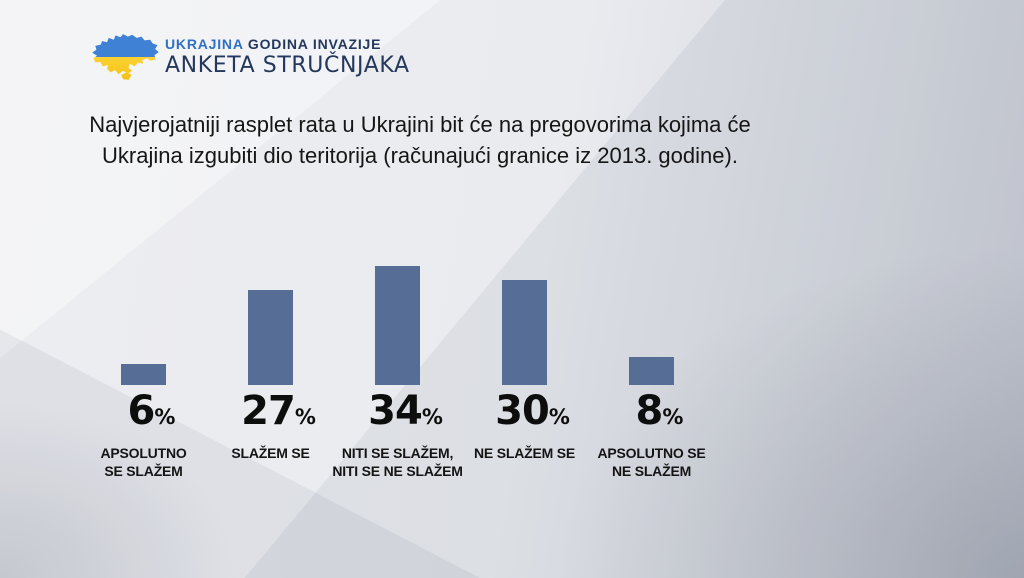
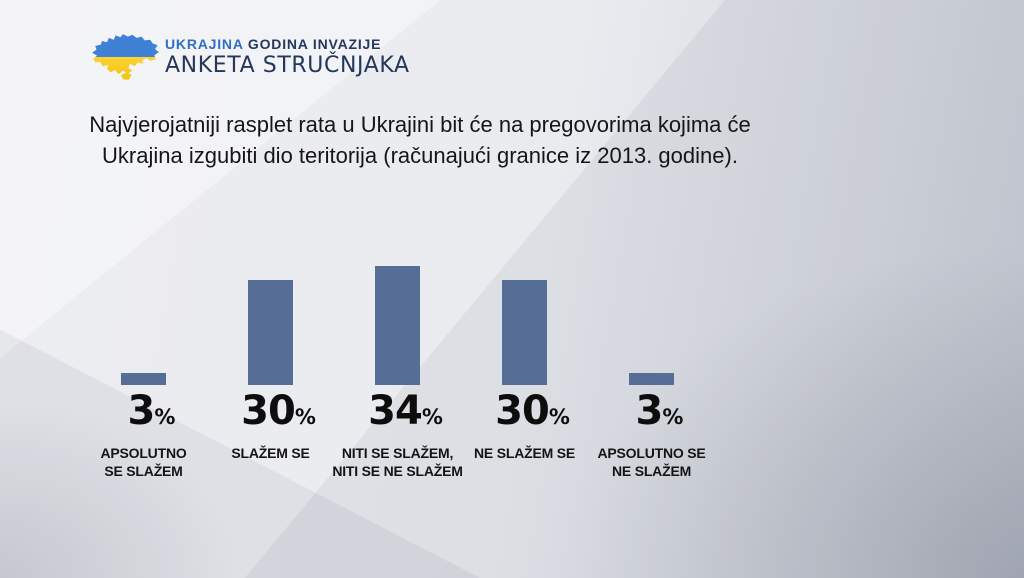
APSOLUTNO SE SLAŽEM: 6 -> 3
SLAŽEM SE: 27 -> 30
APSOLUTNO SE NE SLAŽEM: 8 -> 3
